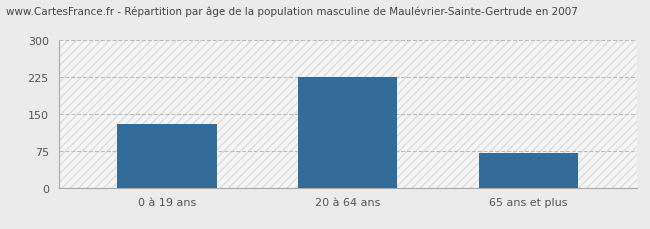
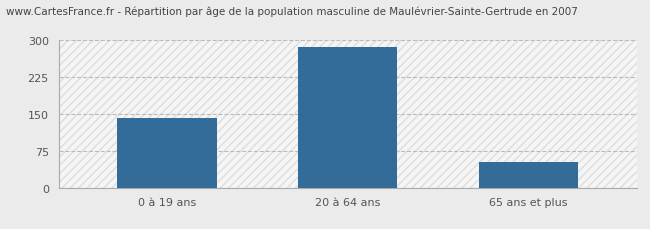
0 à 19 ans: 130 -> 141
20 à 64 ans: 225 -> 287
65 ans et plus: 70 -> 52
